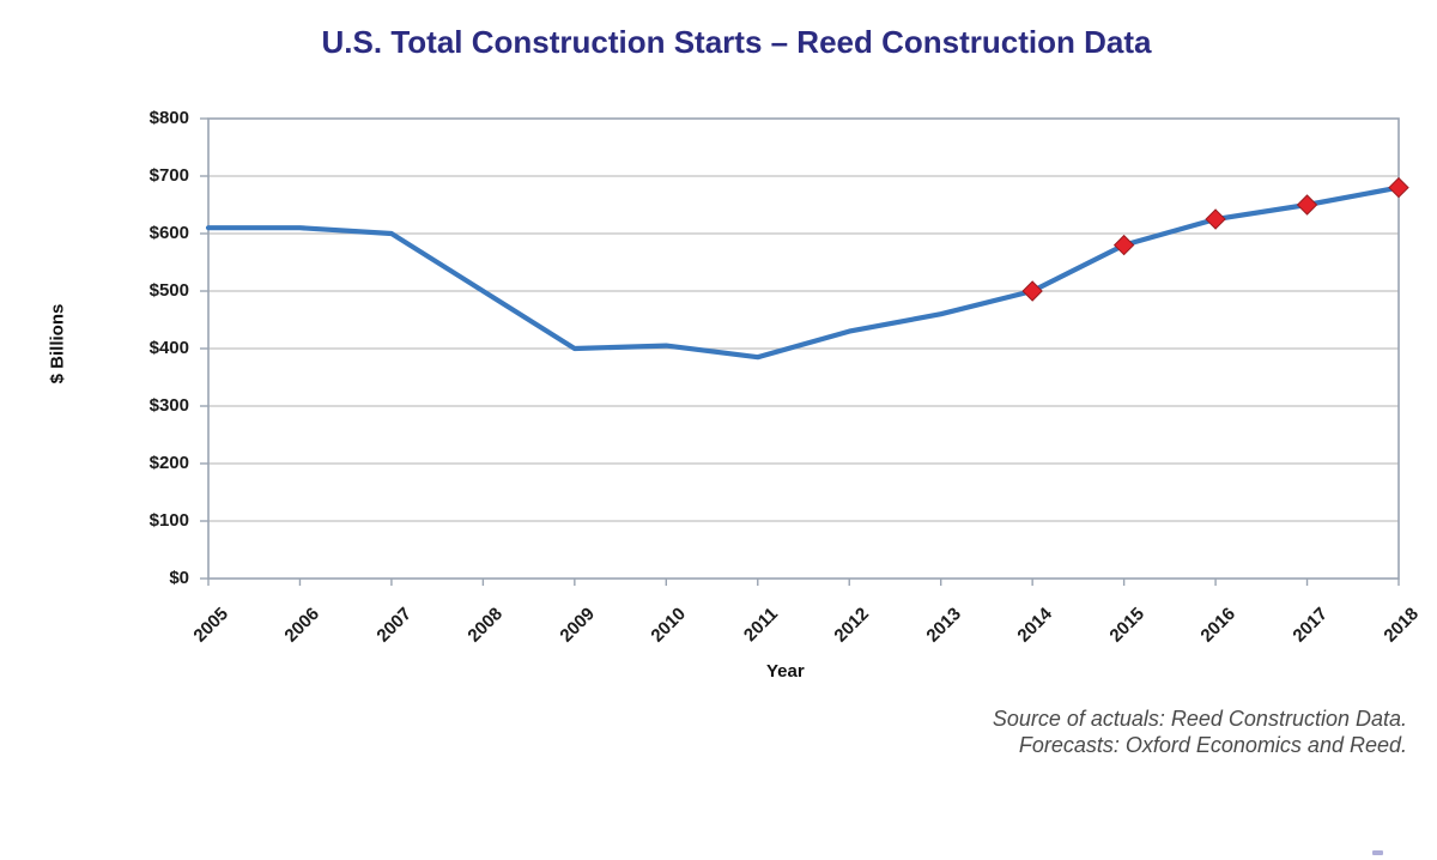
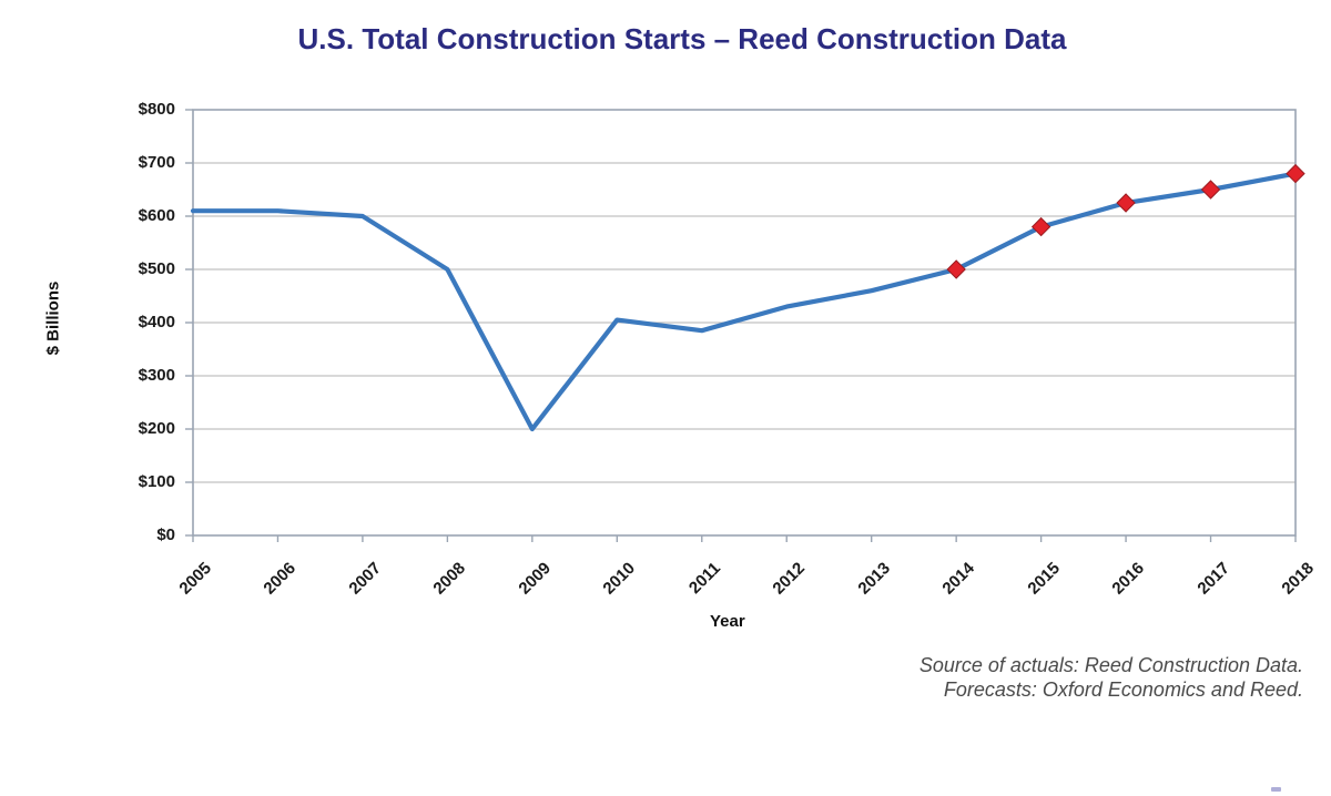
2009: $400 -> $200
